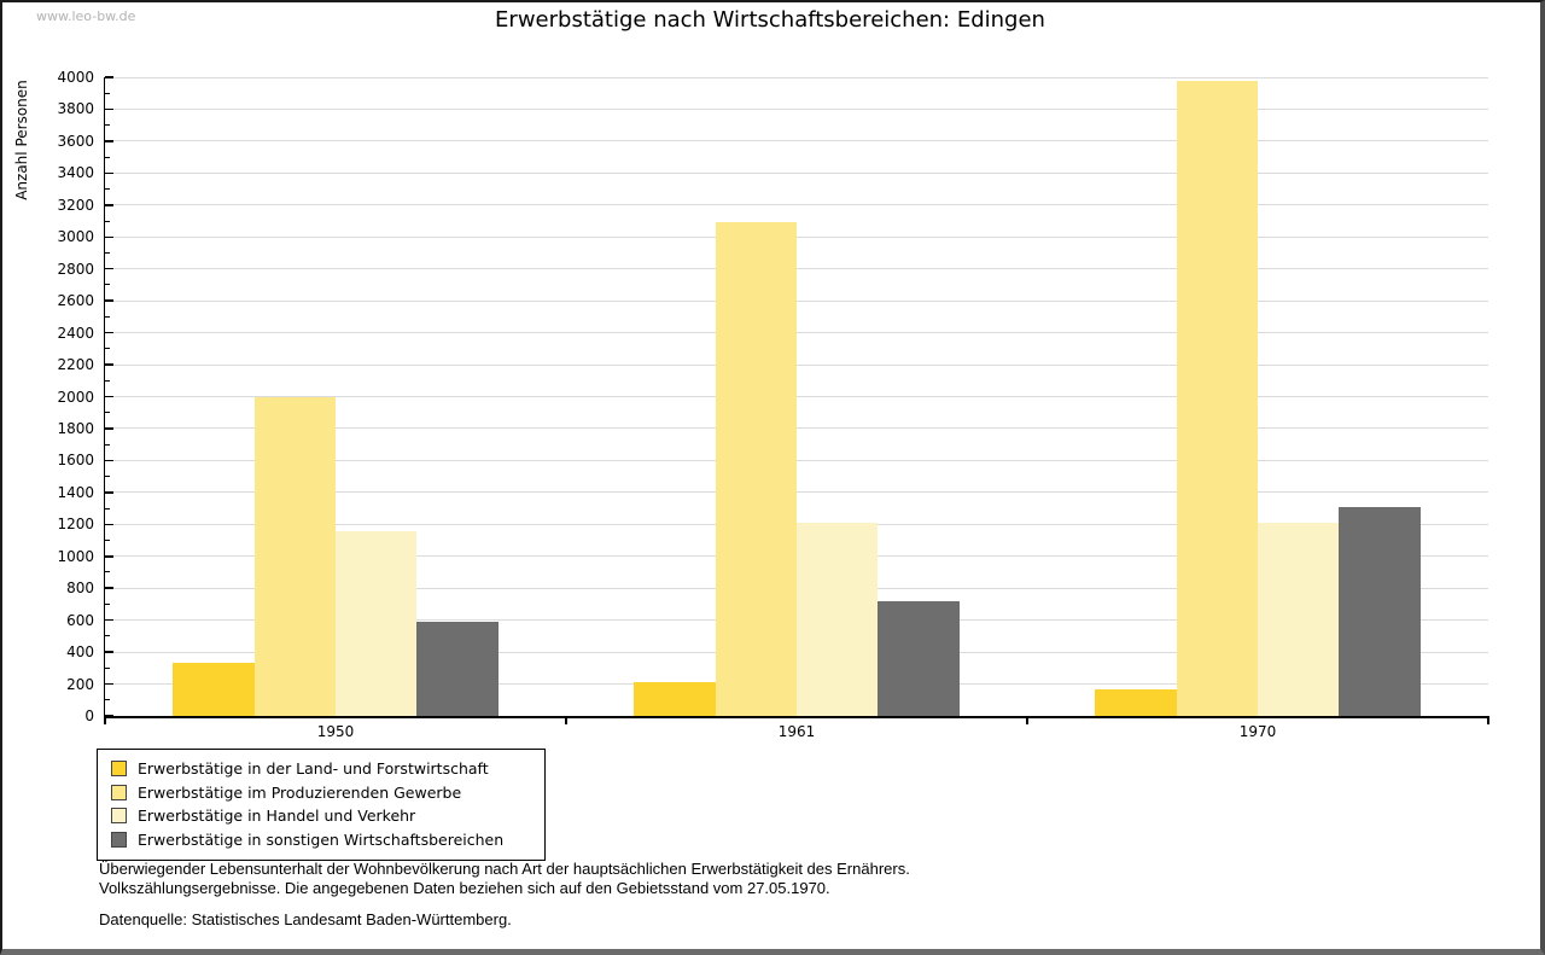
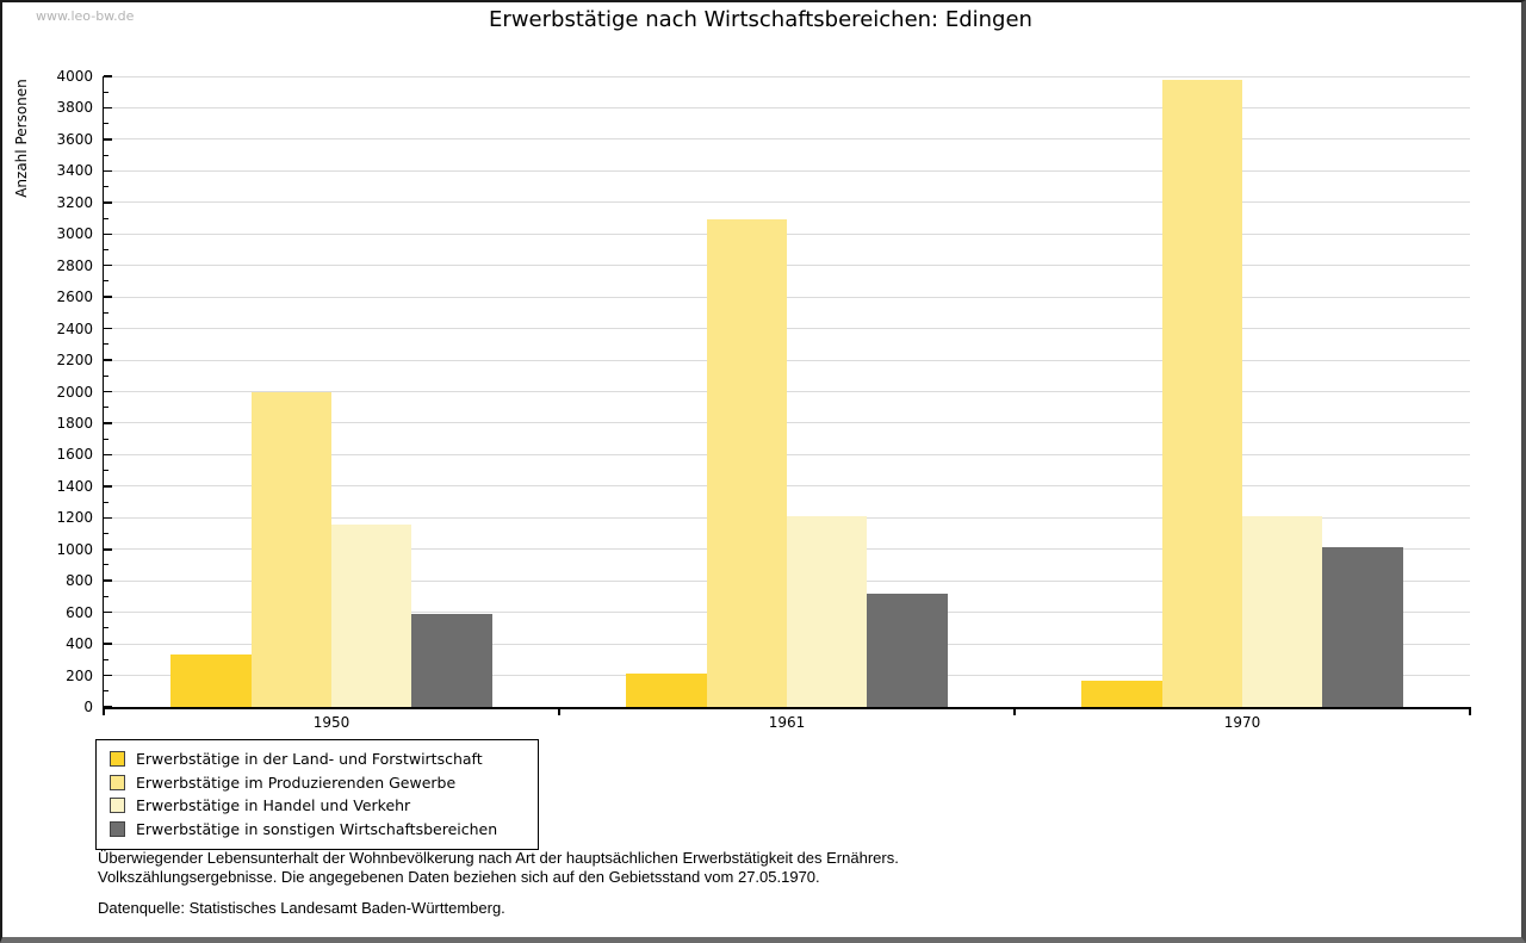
Erwerbstätige in sonstigen Wirtschaftsbereichen/1970: 1310 -> 1010
